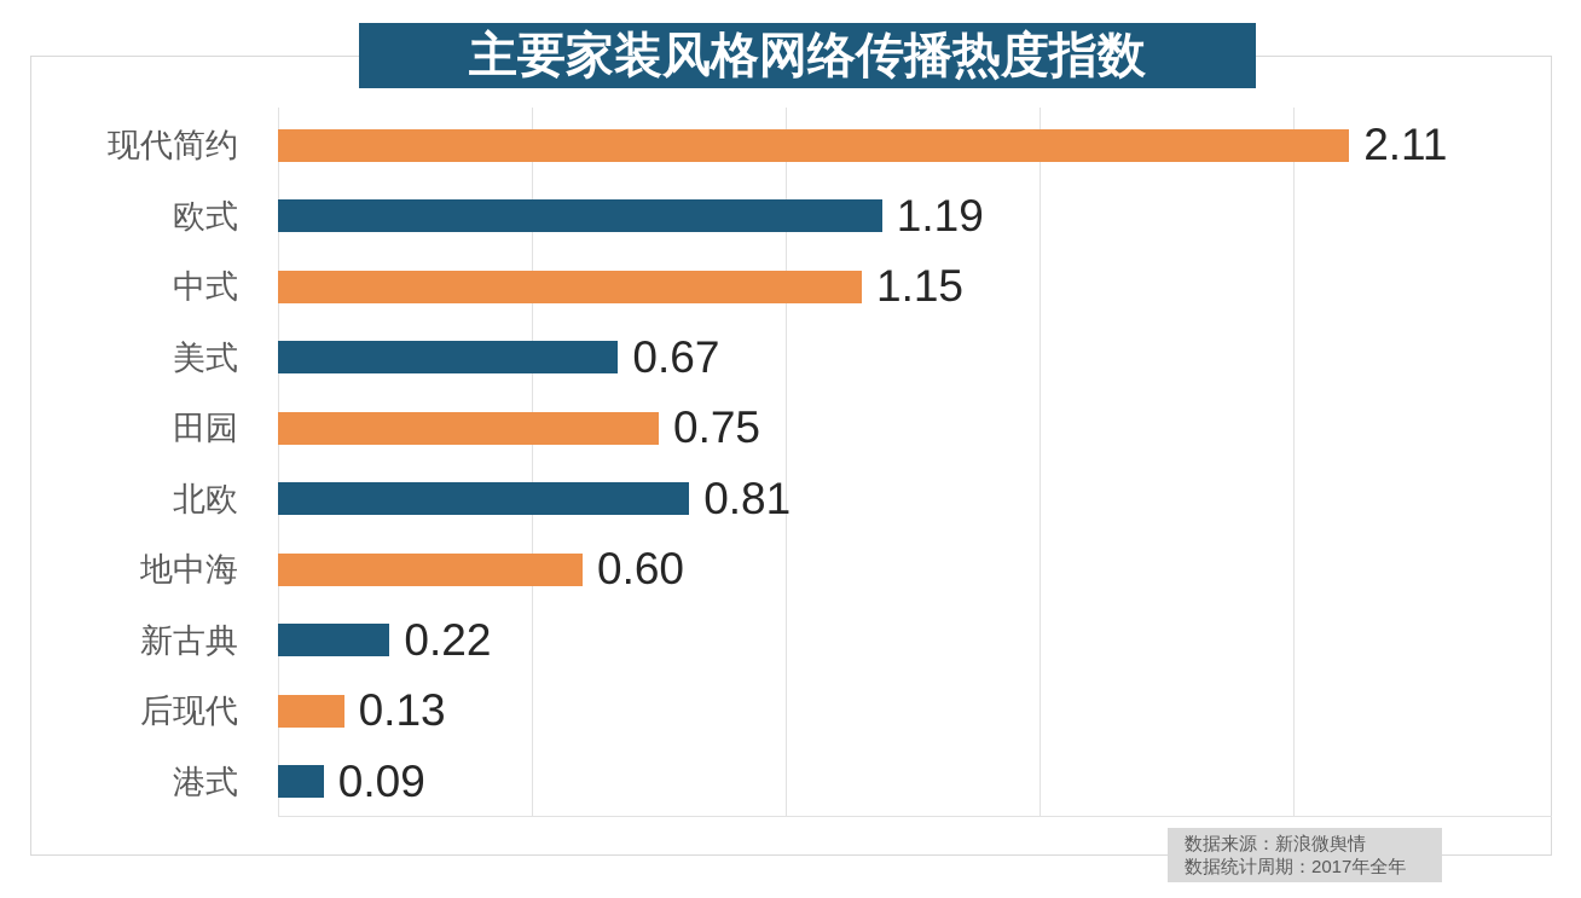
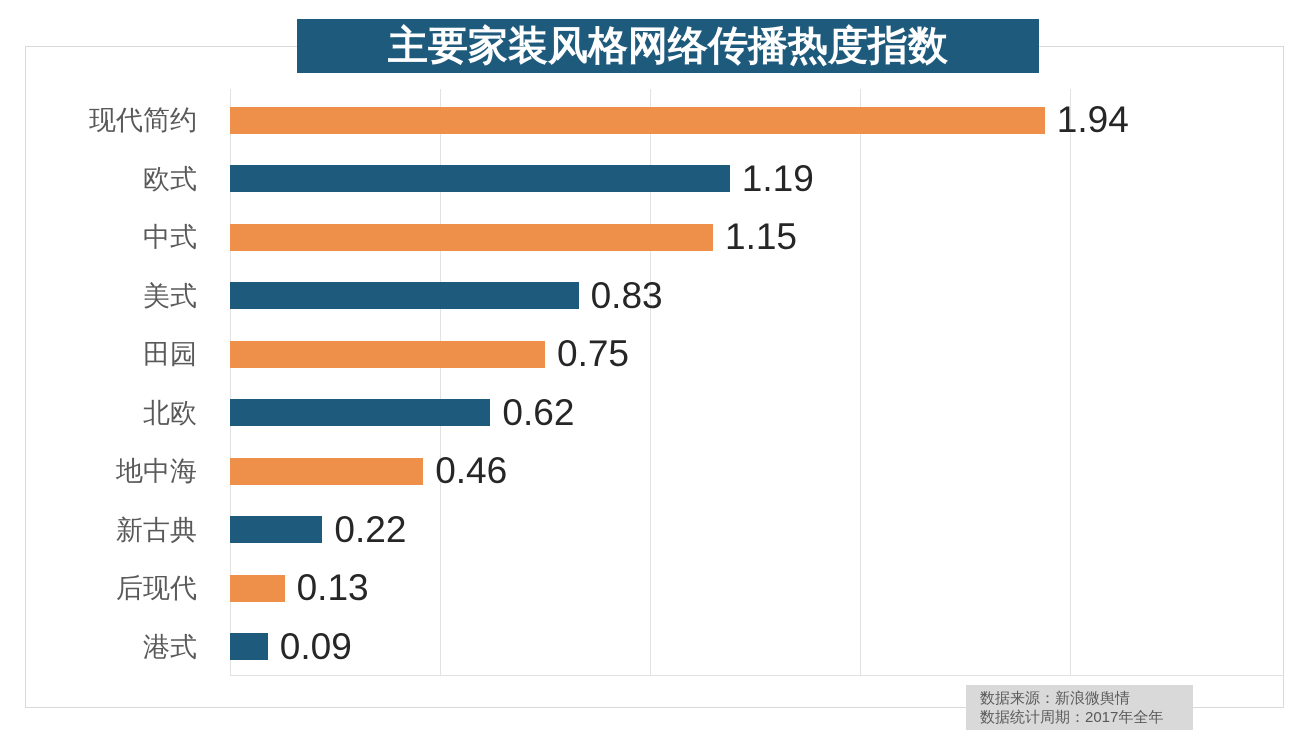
现代简约: 2.11 -> 1.94
美式: 0.67 -> 0.83
北欧: 0.81 -> 0.62
地中海: 0.60 -> 0.46
